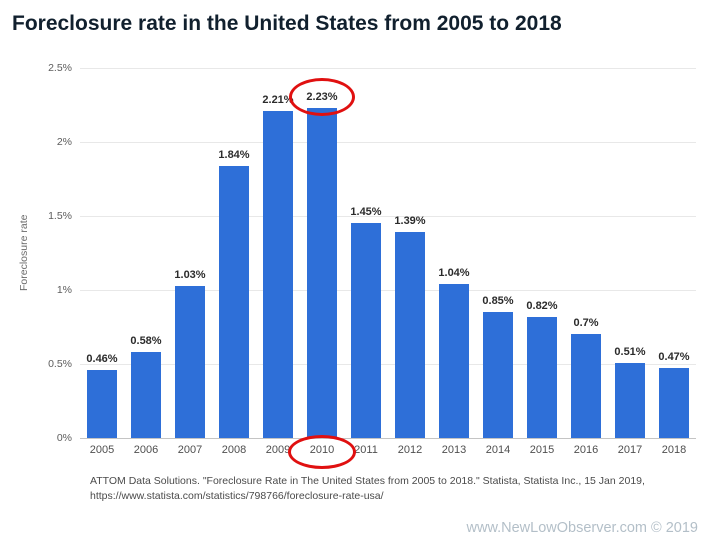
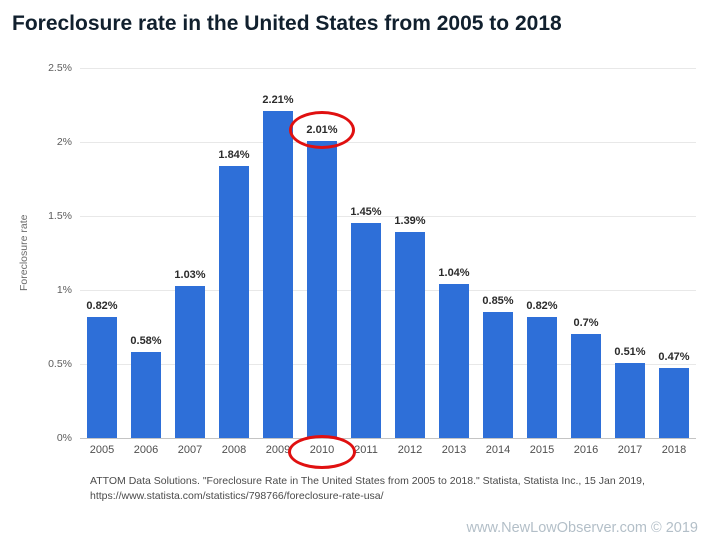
2005: 0.46% -> 0.82%
2010: 2.23% -> 2.01%
